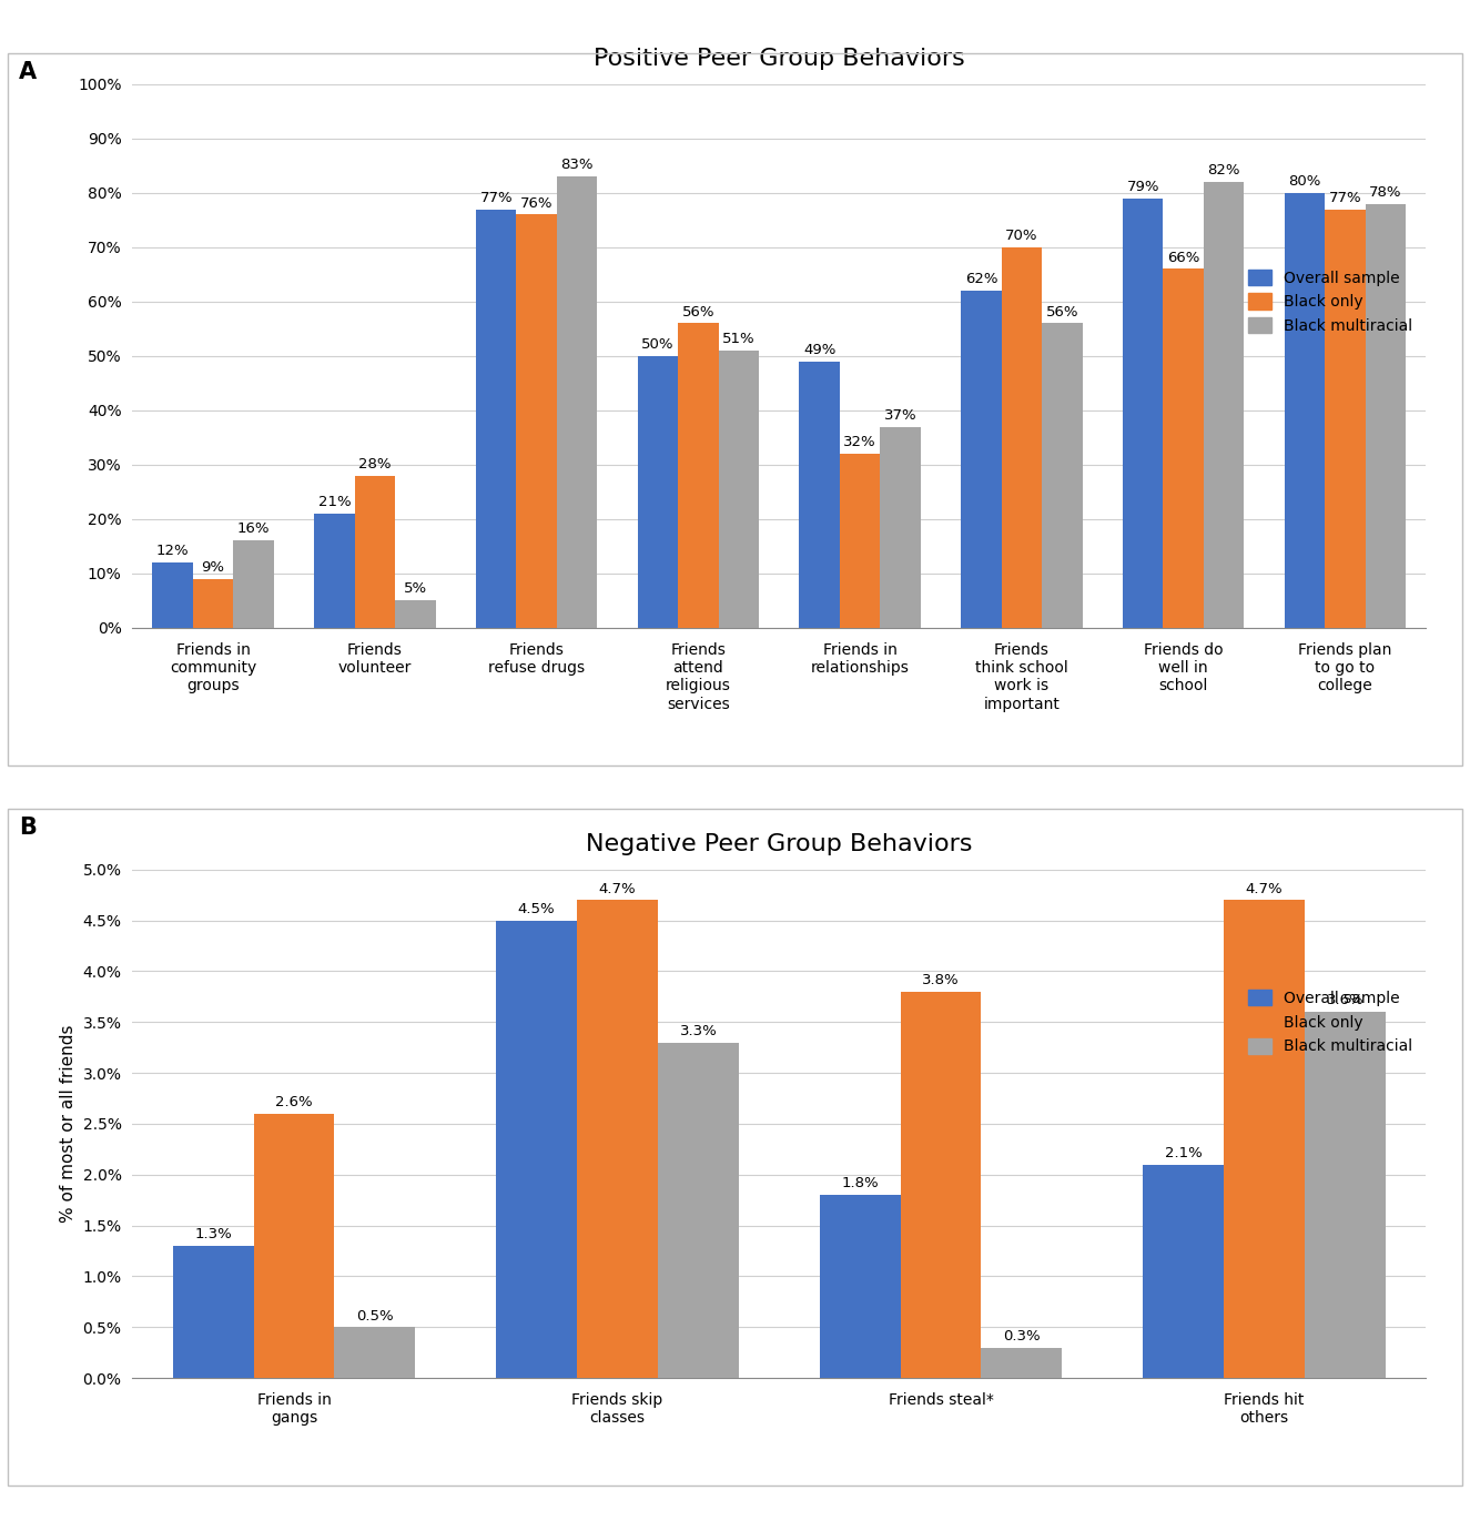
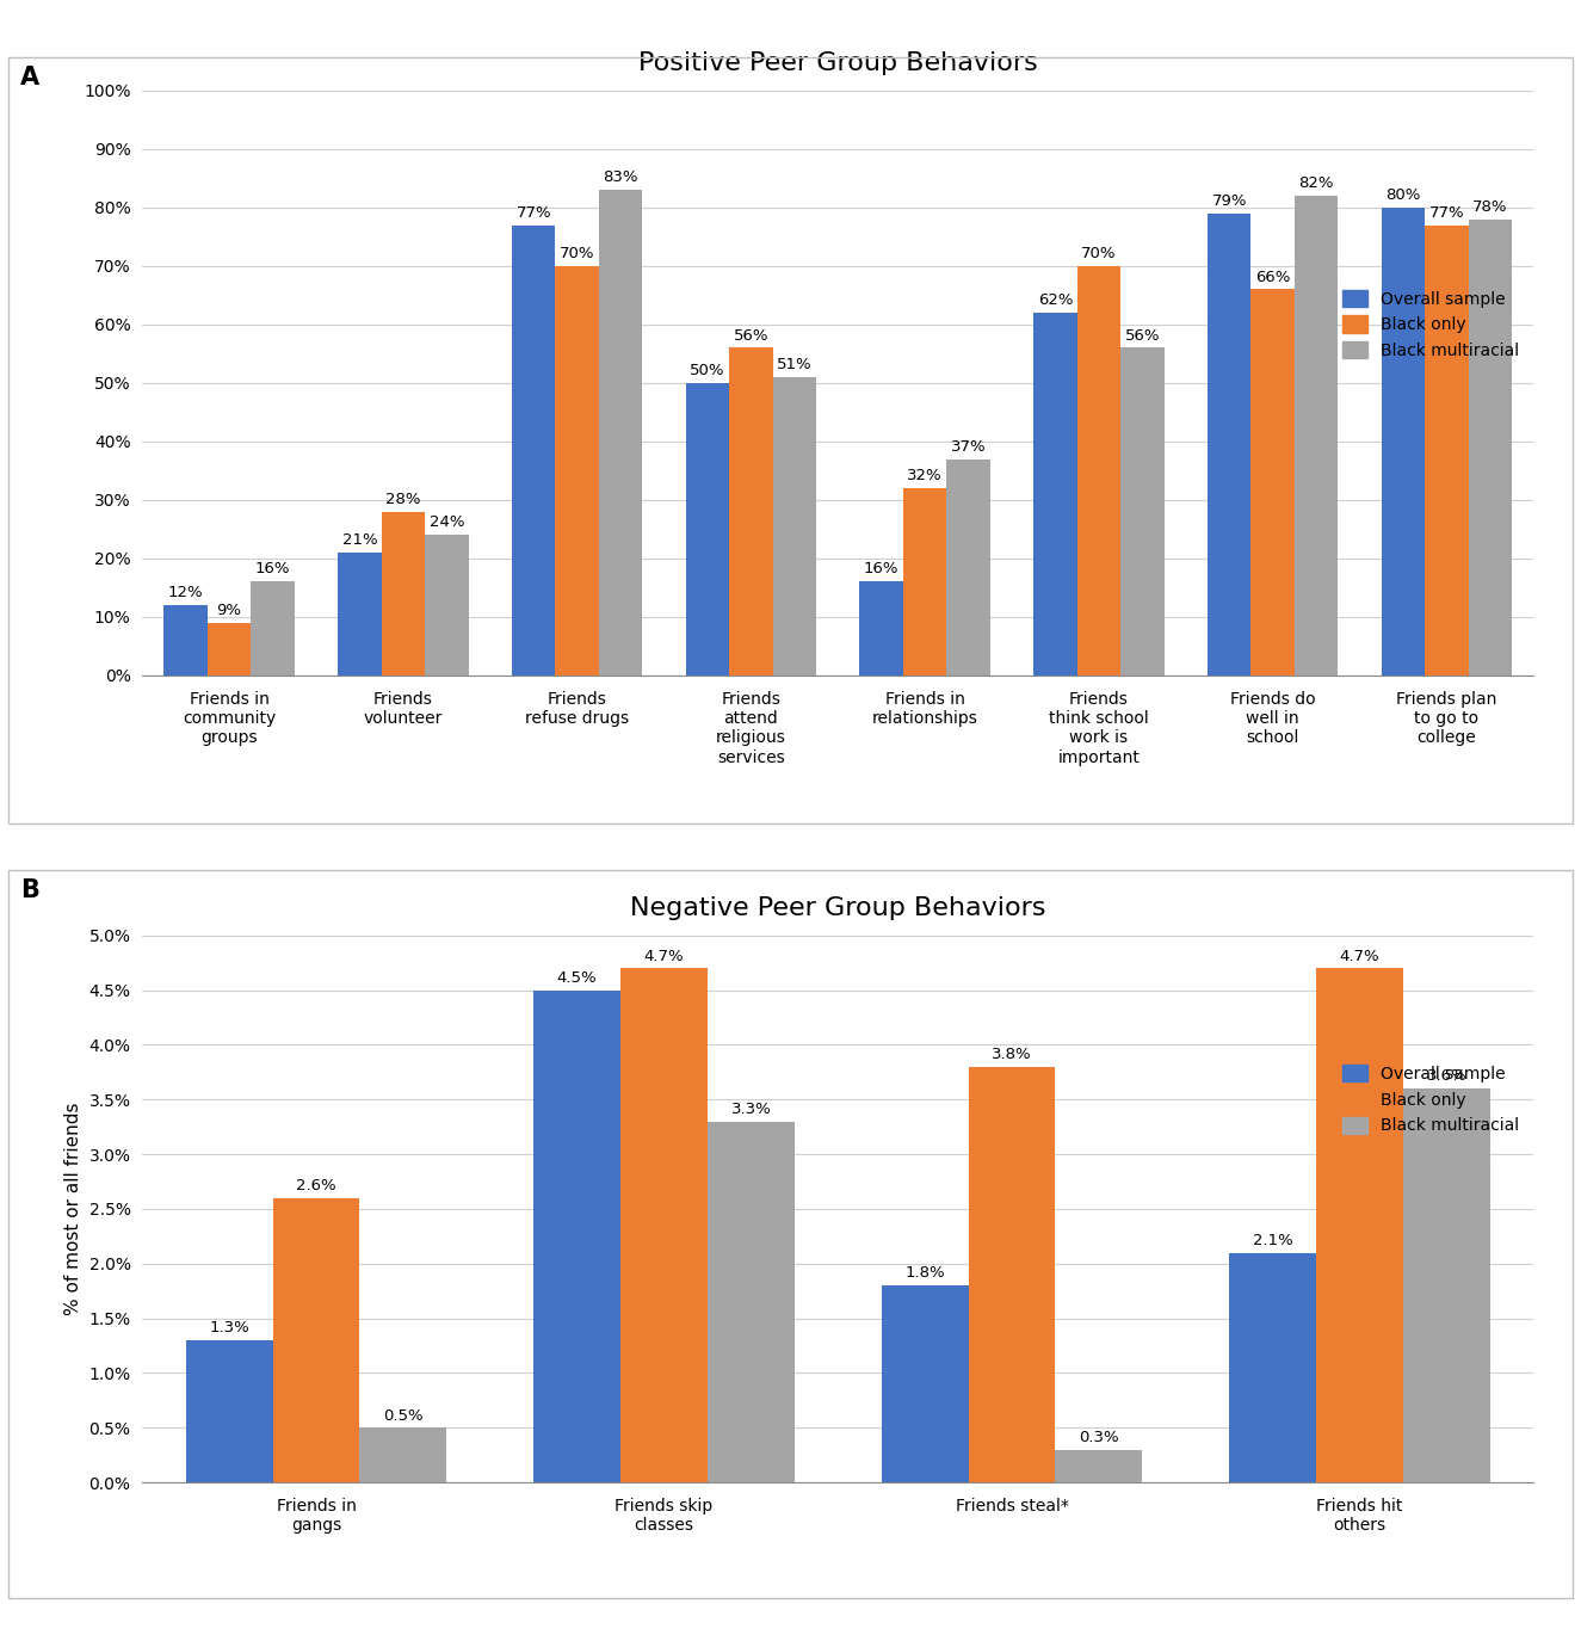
Positive Peer Group Behaviors/Black multiracial/Friends volunteer: 5% -> 24%
Positive Peer Group Behaviors/Black only/Friends refuse drugs: 76% -> 70%
Positive Peer Group Behaviors/Overall sample/Friends in relationships: 49% -> 16%
